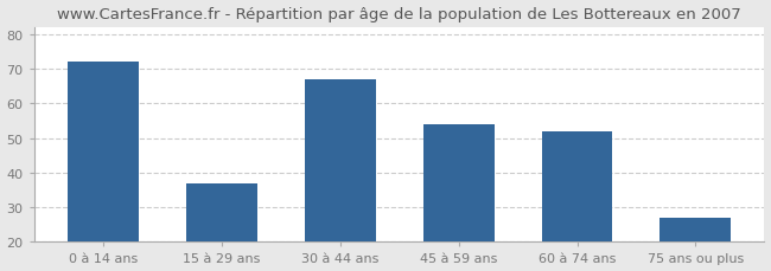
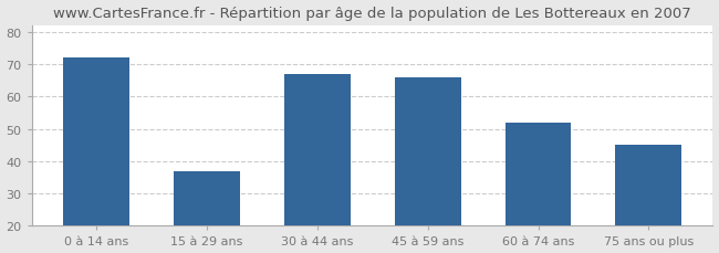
45 à 59 ans: 54 -> 66
75 ans ou plus: 27 -> 45
